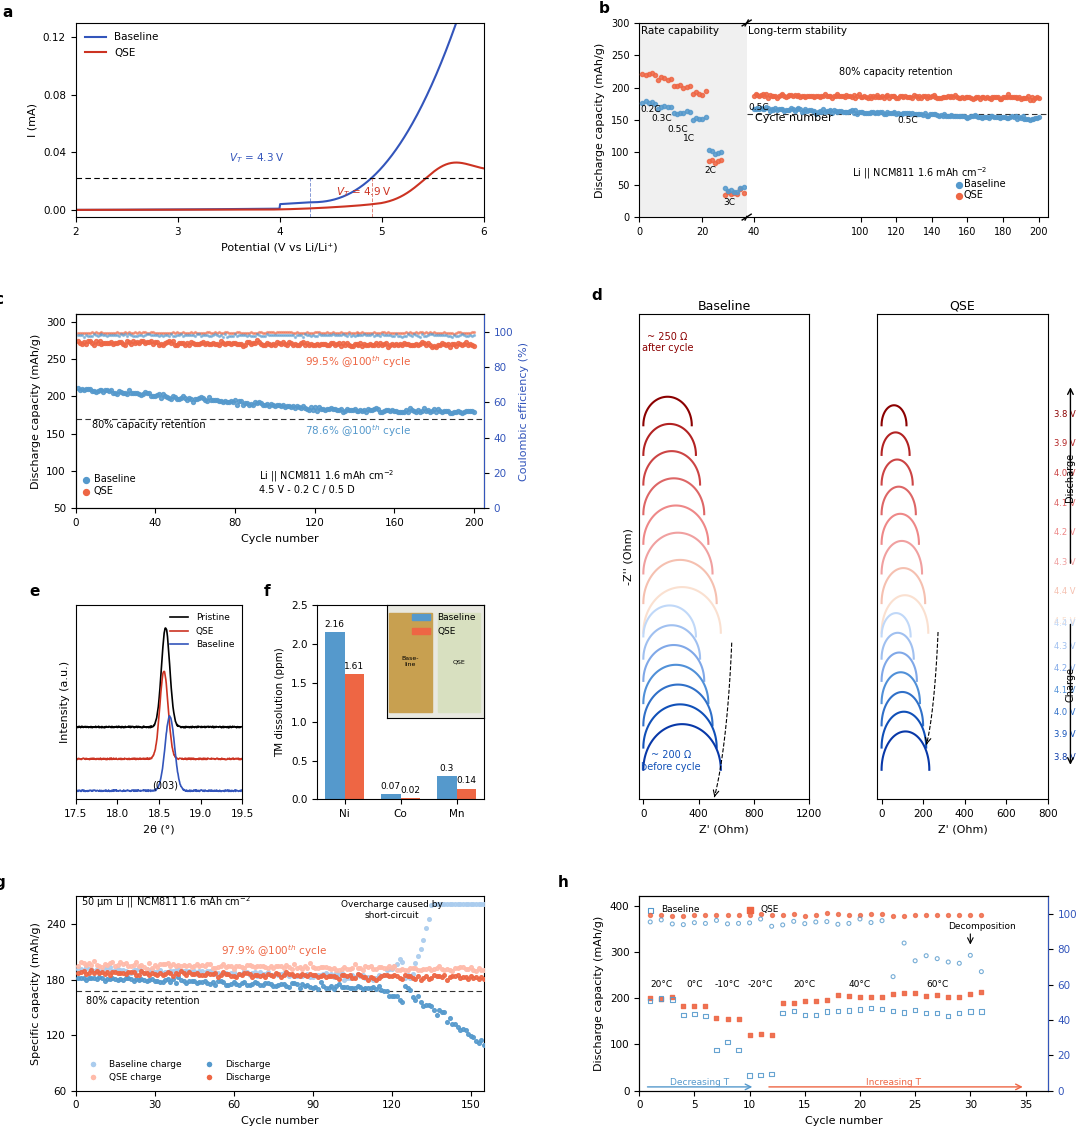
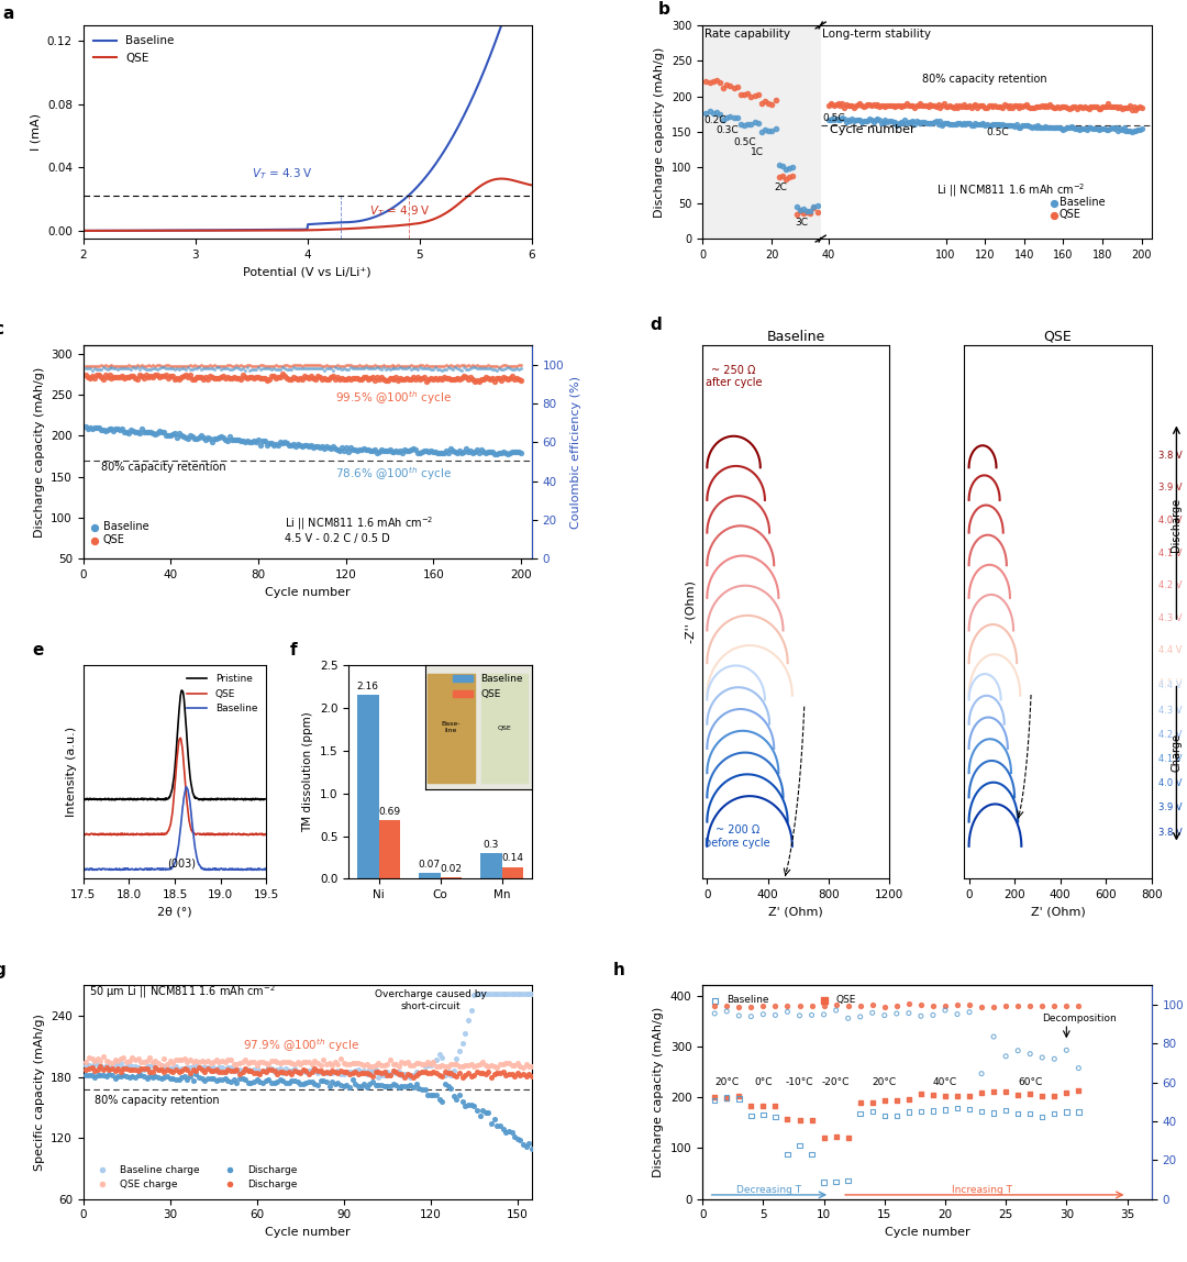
QSE/Ni: 1.61 -> 0.69
